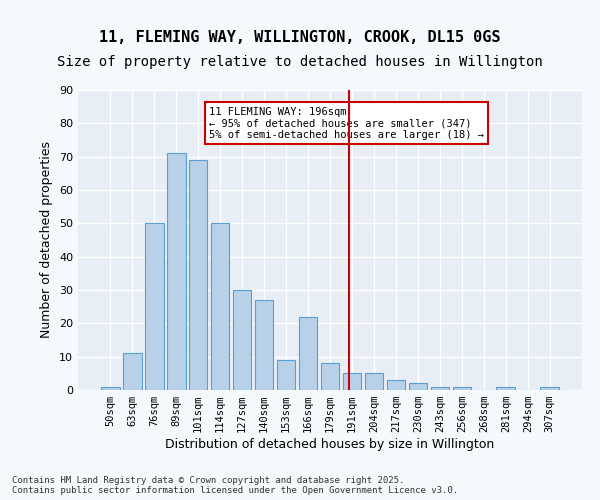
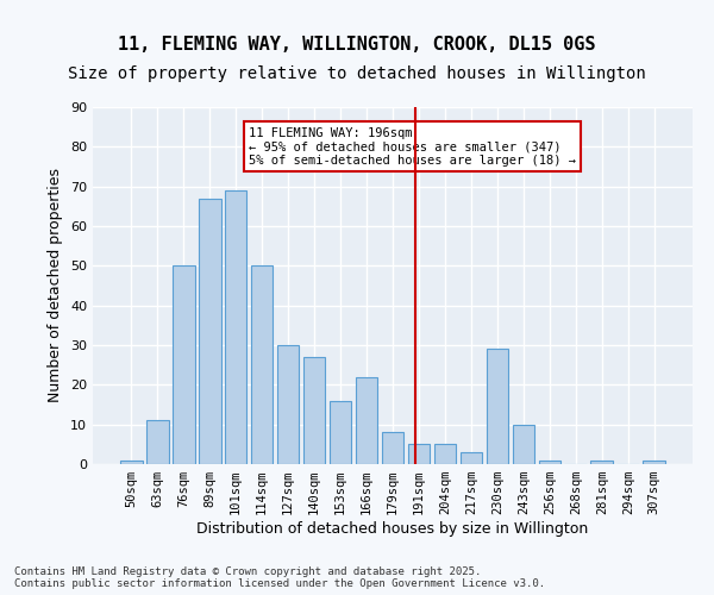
89sqm: 71 -> 67
153sqm: 9 -> 16
230sqm: 2 -> 29
243sqm: 1 -> 10
